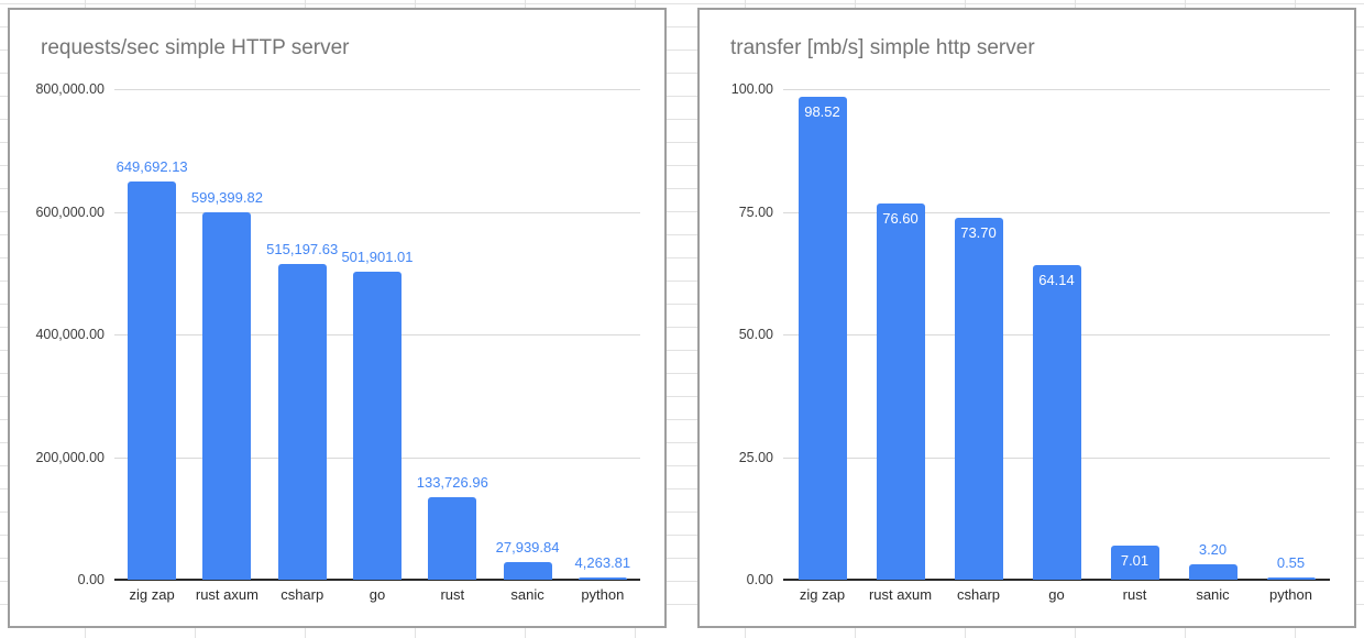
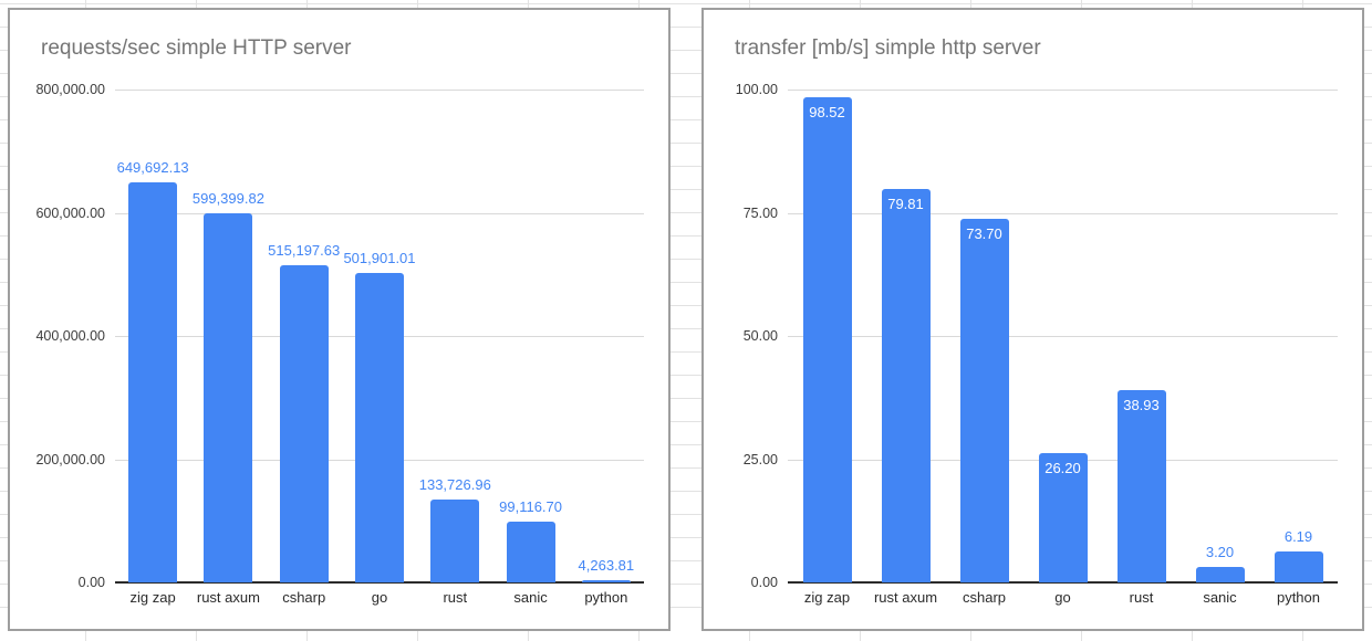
requests/sec simple HTTP server/sanic: 27,939.84 -> 99,116.70
transfer [mb/s] simple http server/rust axum: 76.60 -> 79.81
transfer [mb/s] simple http server/go: 64.14 -> 26.20
transfer [mb/s] simple http server/rust: 7.01 -> 38.93
transfer [mb/s] simple http server/python: 0.55 -> 6.19
